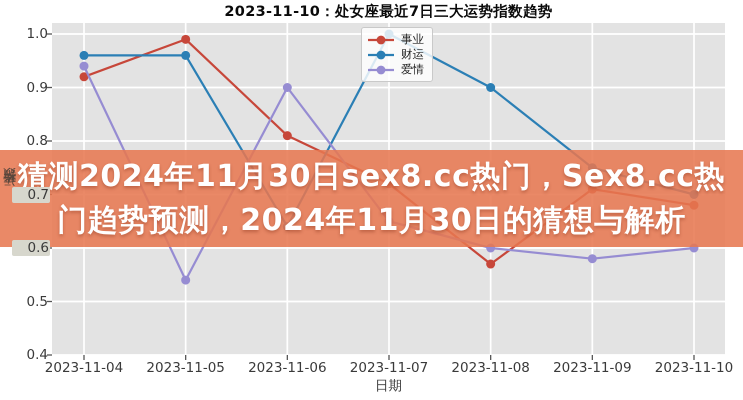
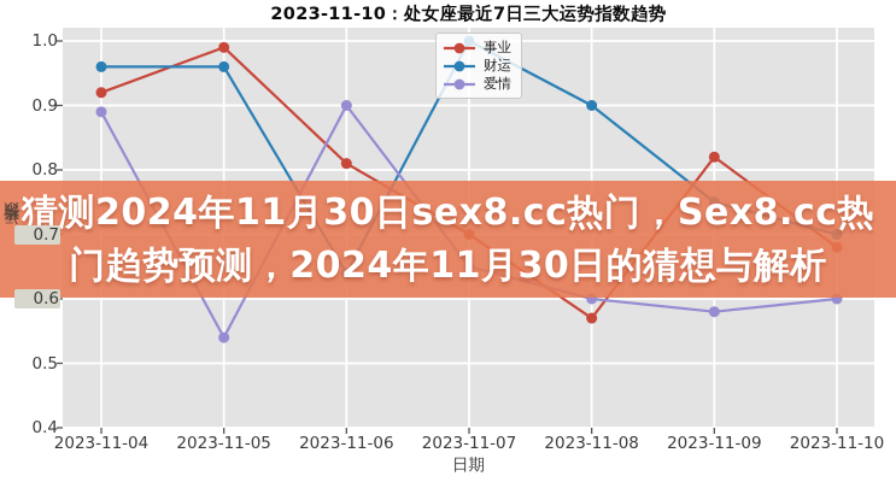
爱情/2023-11-04: 0.94 -> 0.89
事业/2023-11-07: 0.72 -> 0.70
事业/2023-11-09: 0.71 -> 0.82
